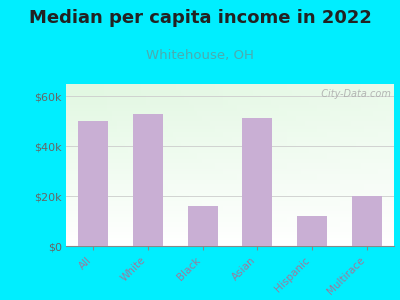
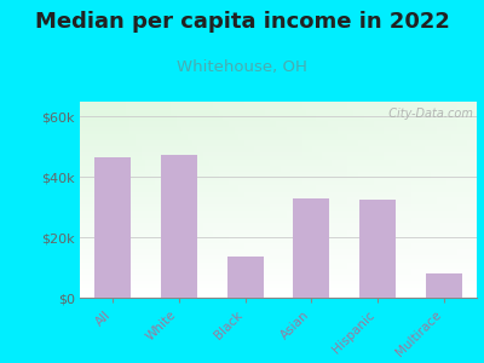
All: $50.0k -> $46.5k
White: $53.0k -> $47.5k
Black: $16.0k -> $13.5k
Asian: $51.5k -> $33.0k
Hispanic: $12.0k -> $32.5k
Multirace: $20.0k -> $8.0k
